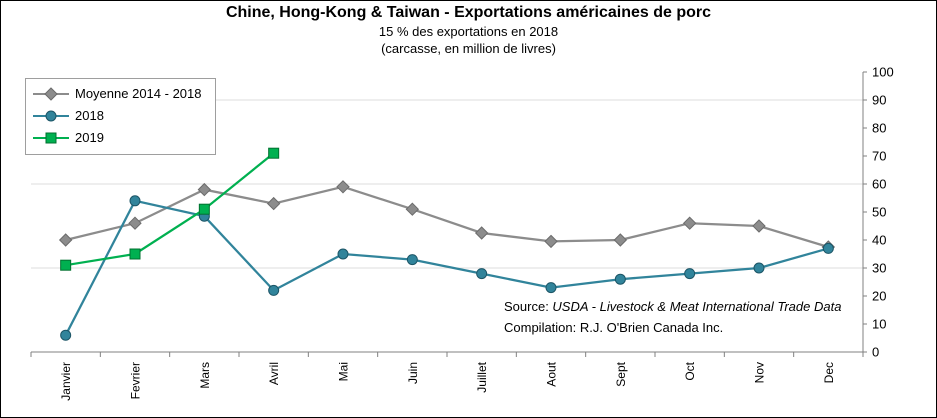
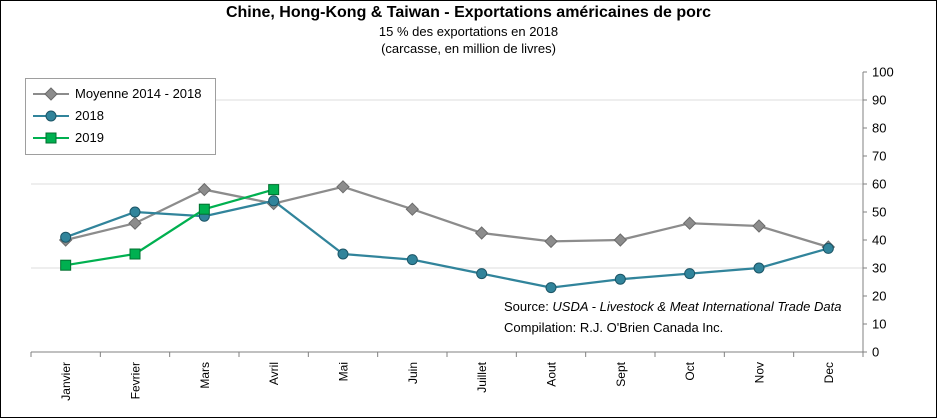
2018/Janvier: 6 -> 41
2018/Fevrier: 54 -> 50
2018/Avril: 22 -> 54
2019/Avril: 71 -> 58
